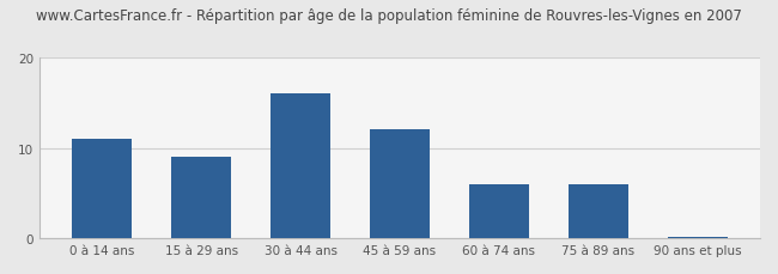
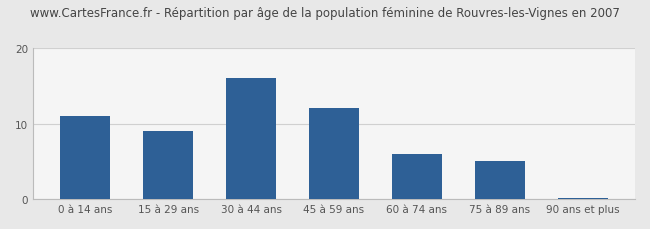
75 à 89 ans: 6.0 -> 5.0
